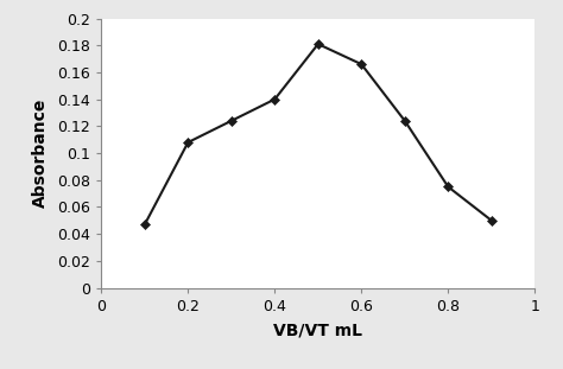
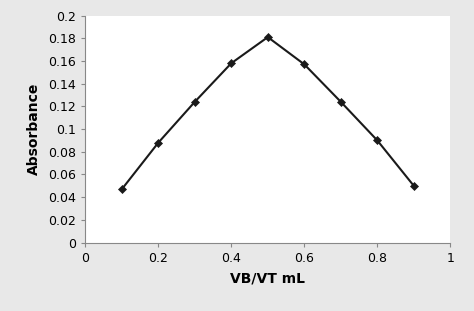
0.2: 0.108 -> 0.088
0.4: 0.140 -> 0.158
0.6: 0.166 -> 0.157
0.8: 0.075 -> 0.090
